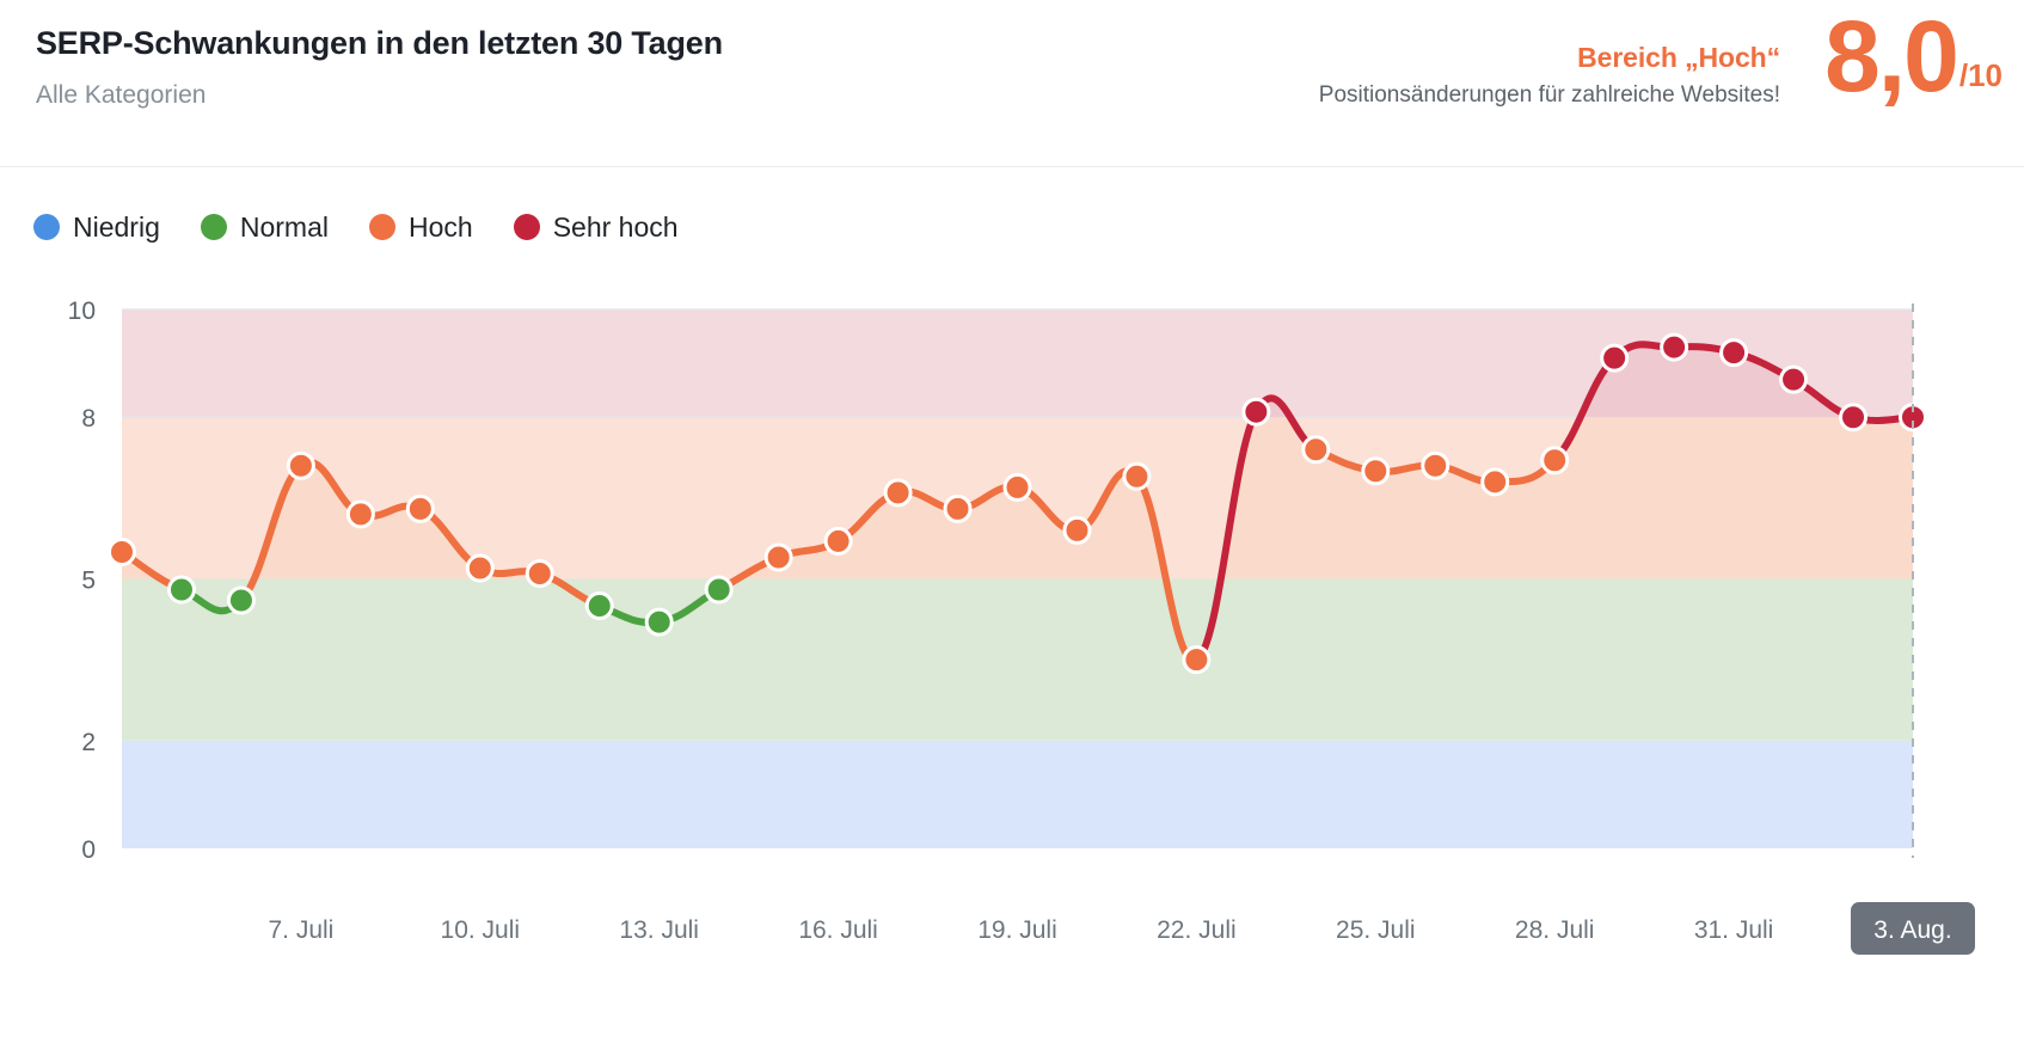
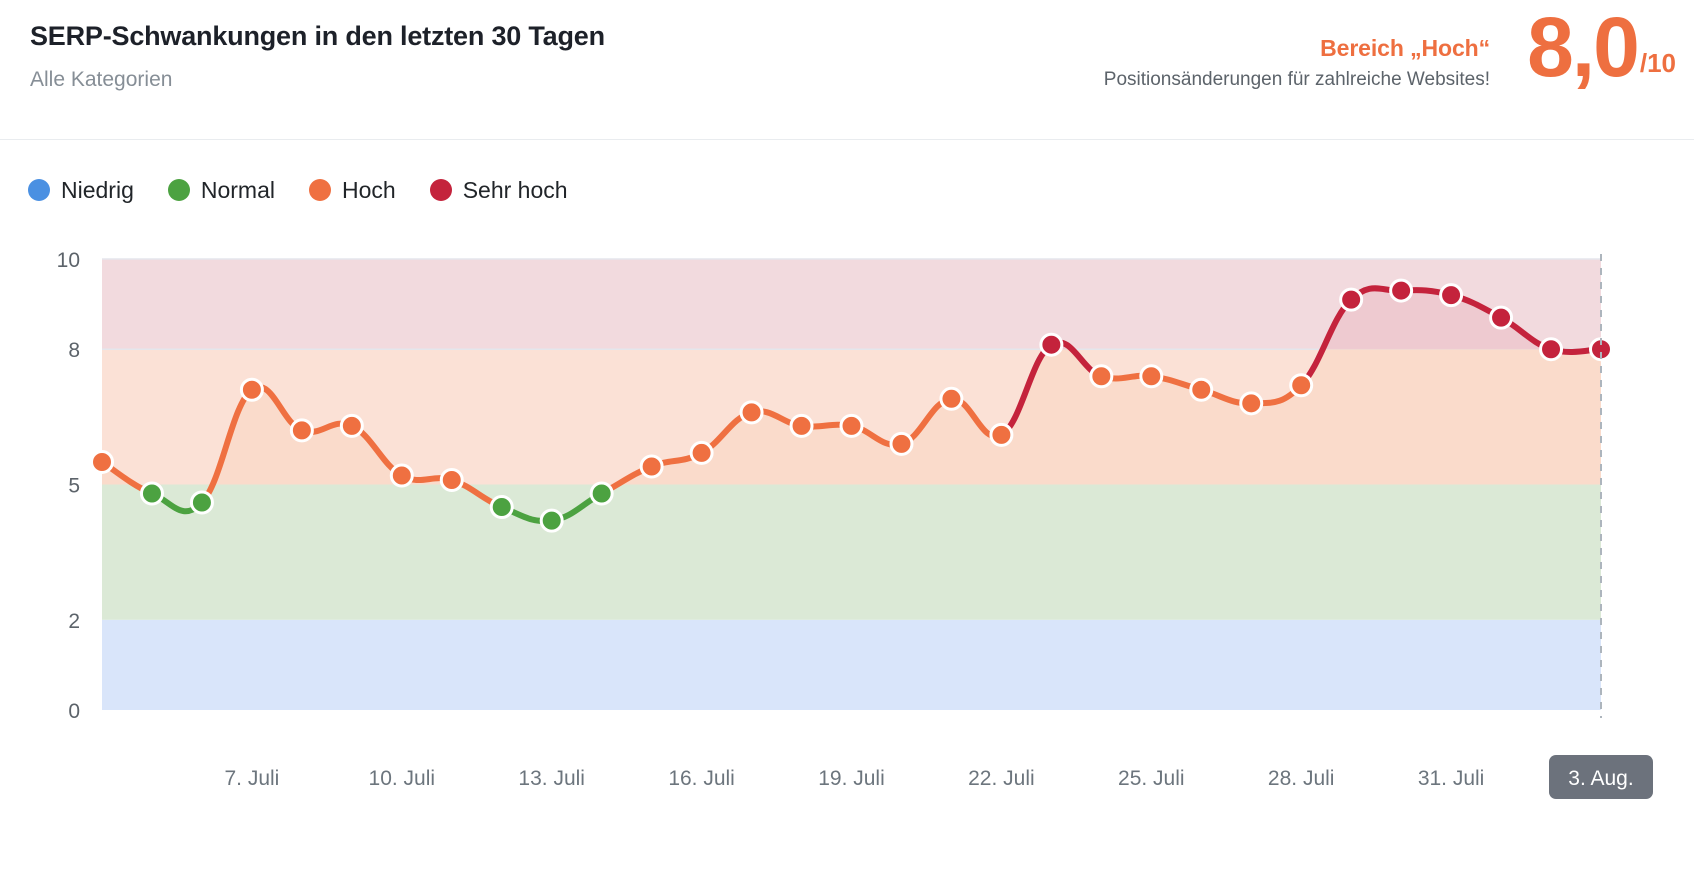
19. Juli: 6.7 -> 6.3
22. Juli: 3.5 -> 6.1
25. Juli: 7.0 -> 7.4
